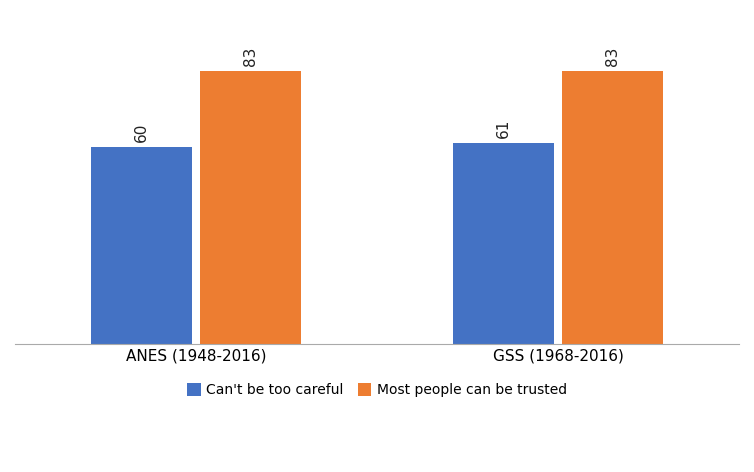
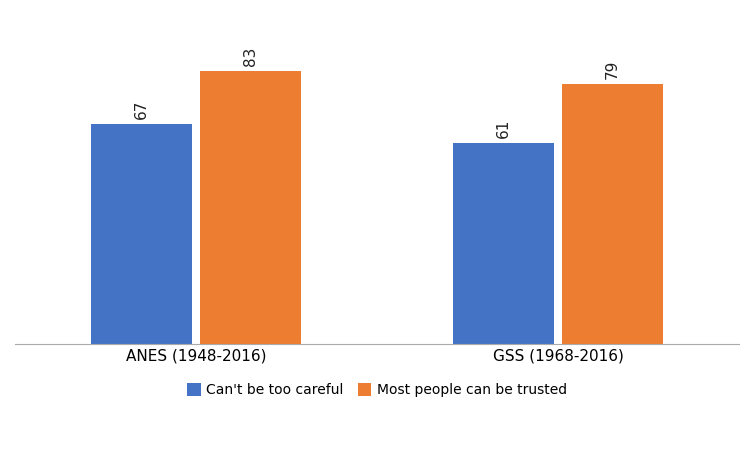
Can't be too careful/ANES (1948-2016): 60 -> 67
Most people can be trusted/GSS (1968-2016): 83 -> 79
